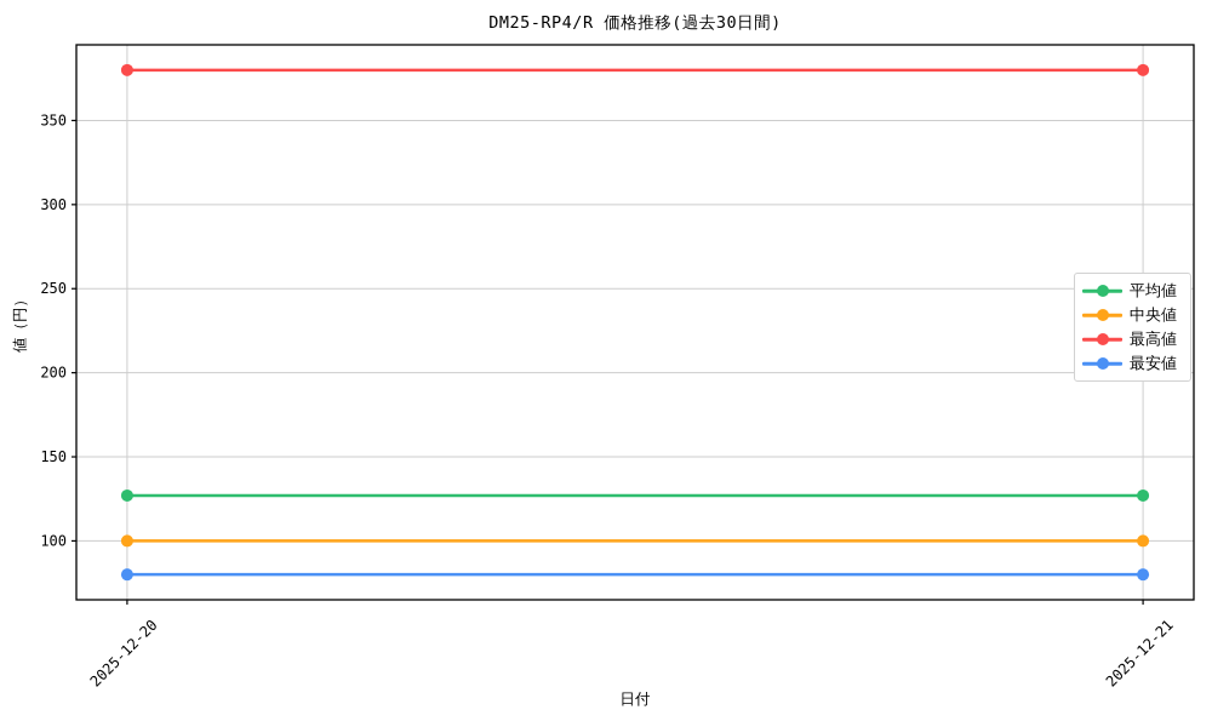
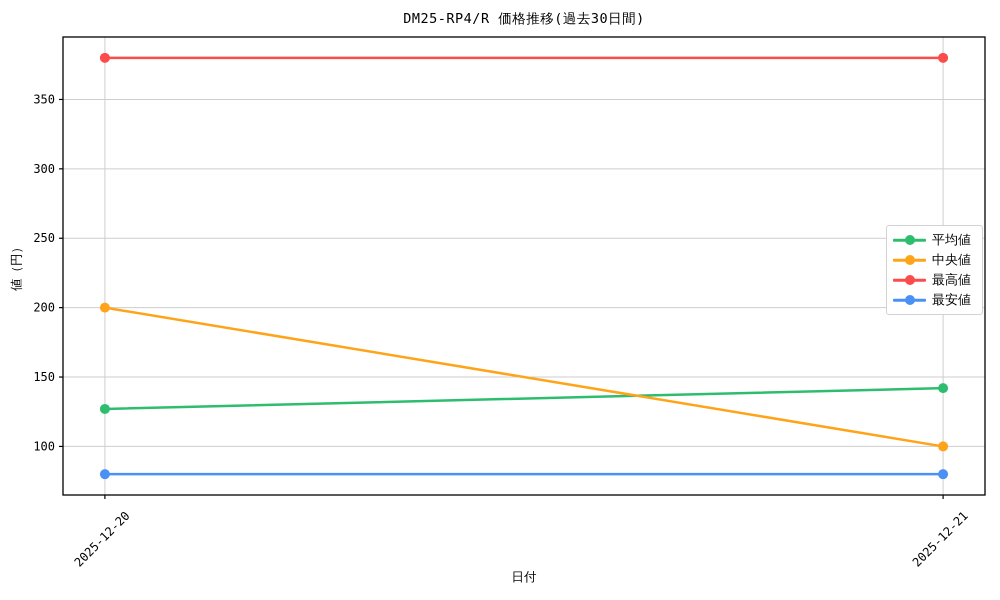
中央値/2025-12-20: 100 -> 200
平均値/2025-12-21: 127 -> 142
